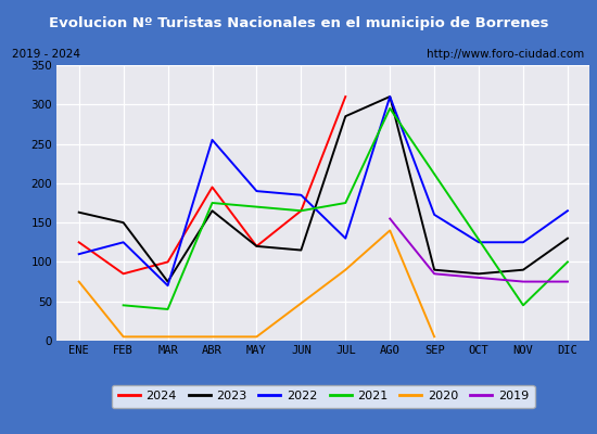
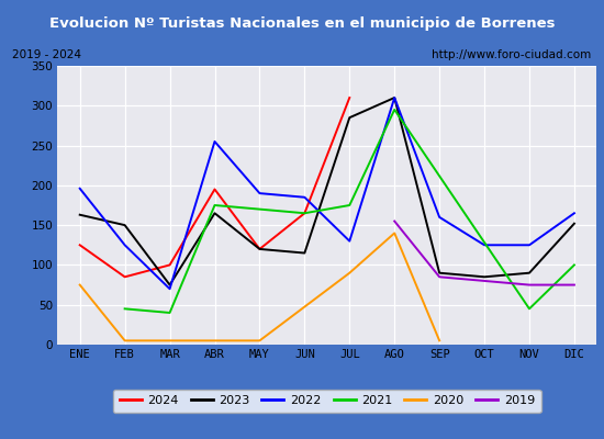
2022/ENE: 110 -> 196
2023/DIC: 130 -> 152
